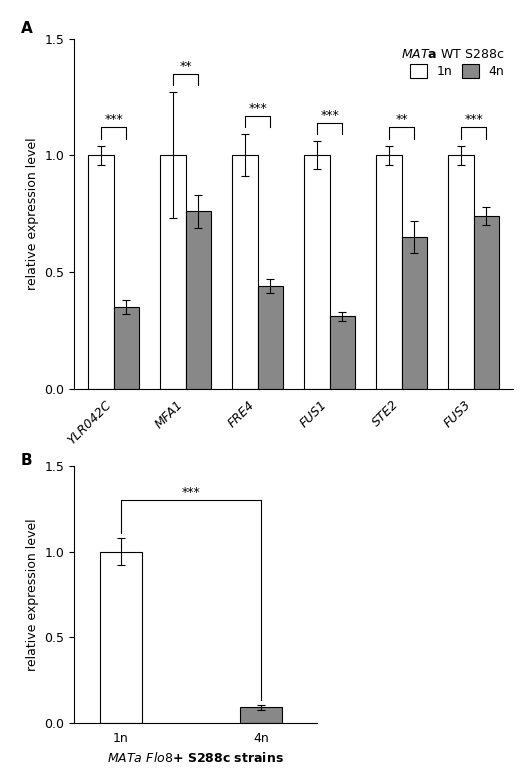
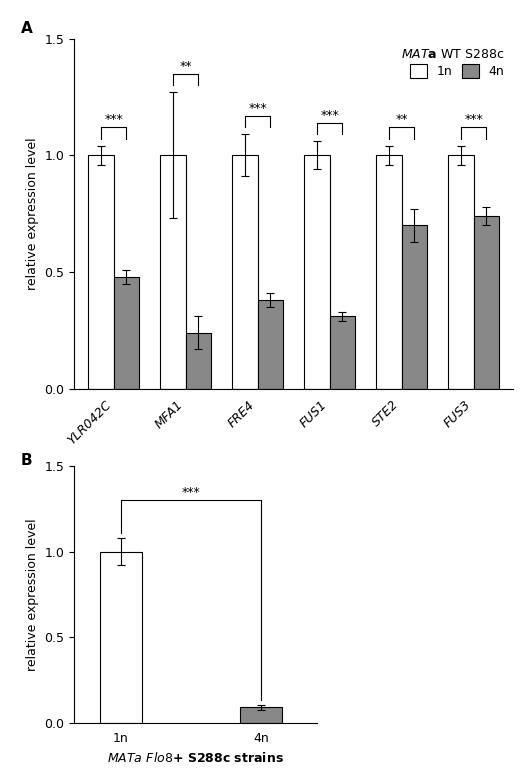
4n/YLR042C: 0.35 -> 0.48
4n/MFA1: 0.76 -> 0.24
4n/FRE4: 0.44 -> 0.38
4n/STE2: 0.65 -> 0.70
